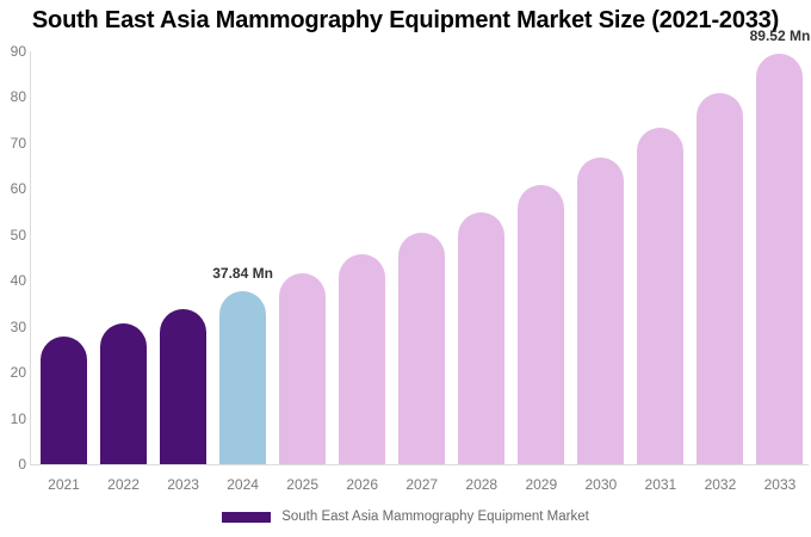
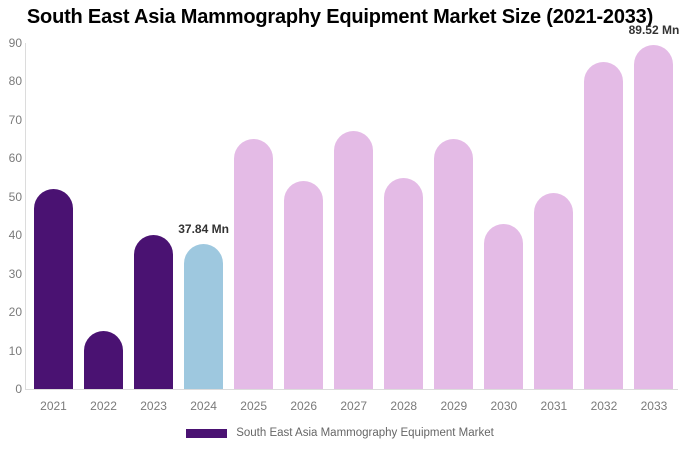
2021: 28 -> 52
2022: 31 -> 15
2023: 34 -> 40
2025: 42 -> 65
2026: 46 -> 54
2027: 50 -> 67
2029: 61 -> 65
2030: 67 -> 43
2031: 73 -> 51
2032: 81 -> 85
